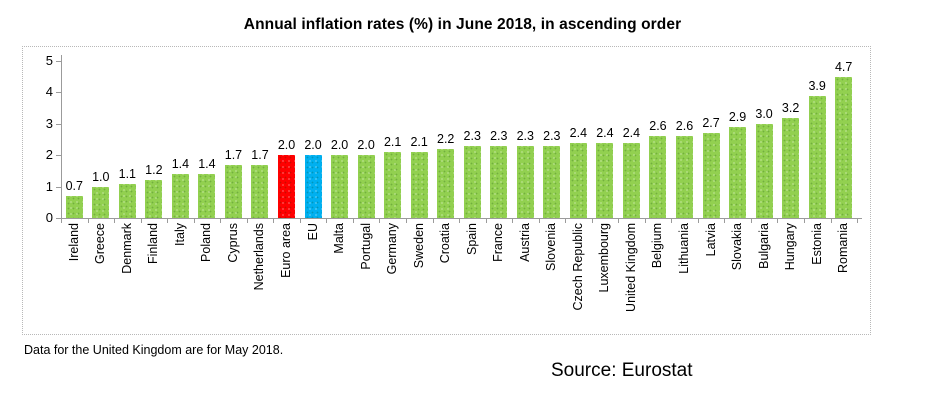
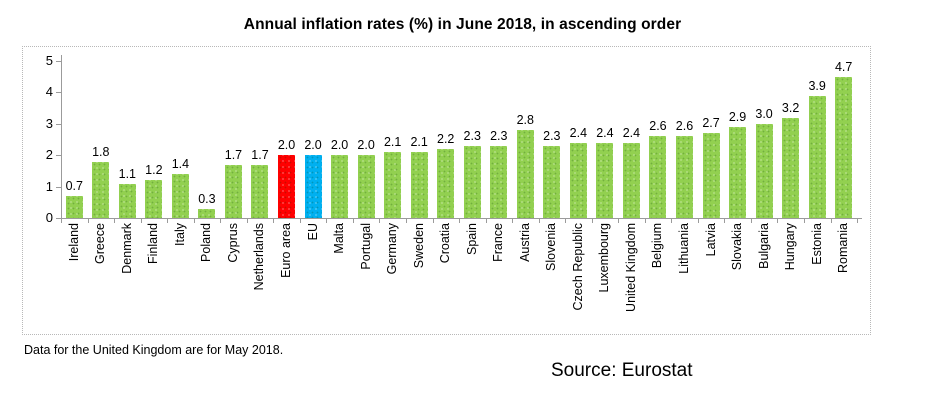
Greece: 1.0 -> 1.8
Poland: 1.4 -> 0.3
Austria: 2.3 -> 2.8
